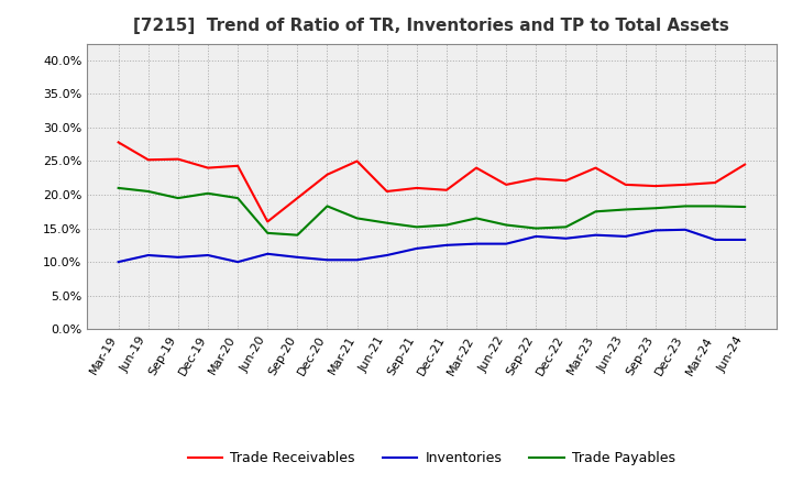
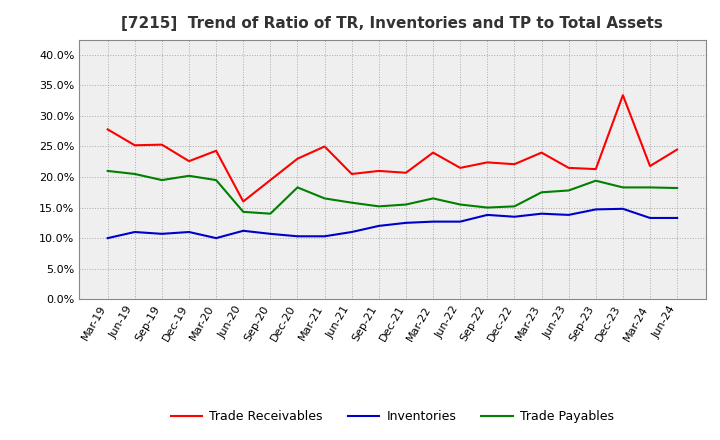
Trade Receivables/Dec-19: 24.0% -> 22.6%
Trade Payables/Sep-23: 18.0% -> 19.4%
Trade Receivables/Dec-23: 21.5% -> 33.4%
